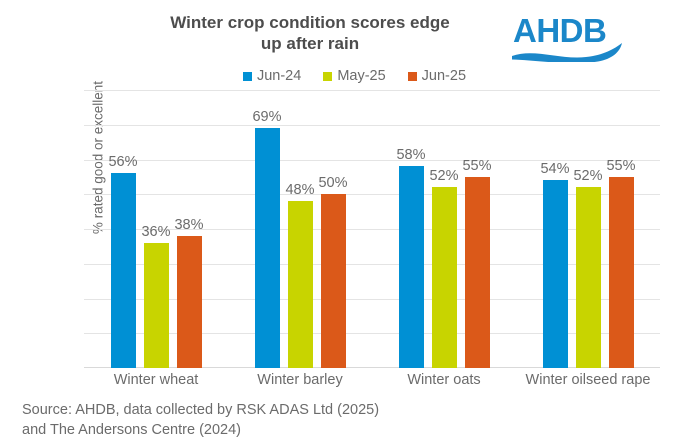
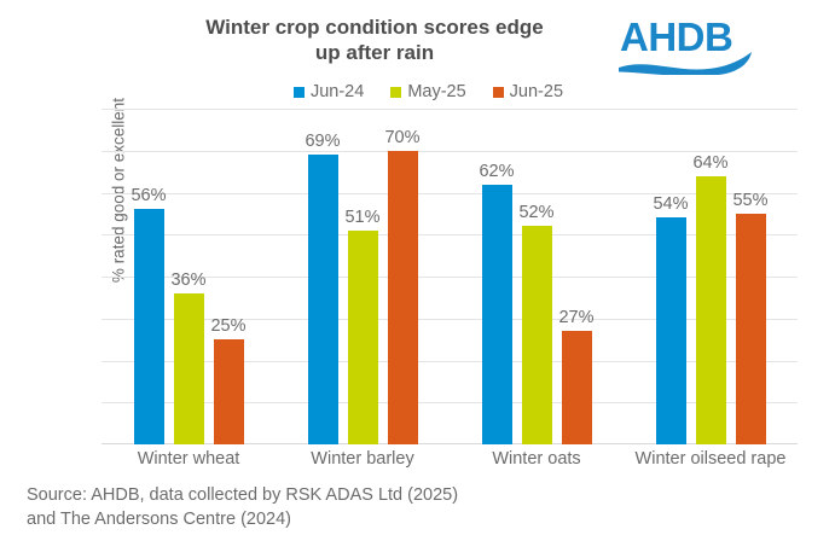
Jun-25/Winter wheat: 38% -> 25%
May-25/Winter barley: 48% -> 51%
Jun-25/Winter barley: 50% -> 70%
Jun-24/Winter oats: 58% -> 62%
Jun-25/Winter oats: 55% -> 27%
May-25/Winter oilseed rape: 52% -> 64%
